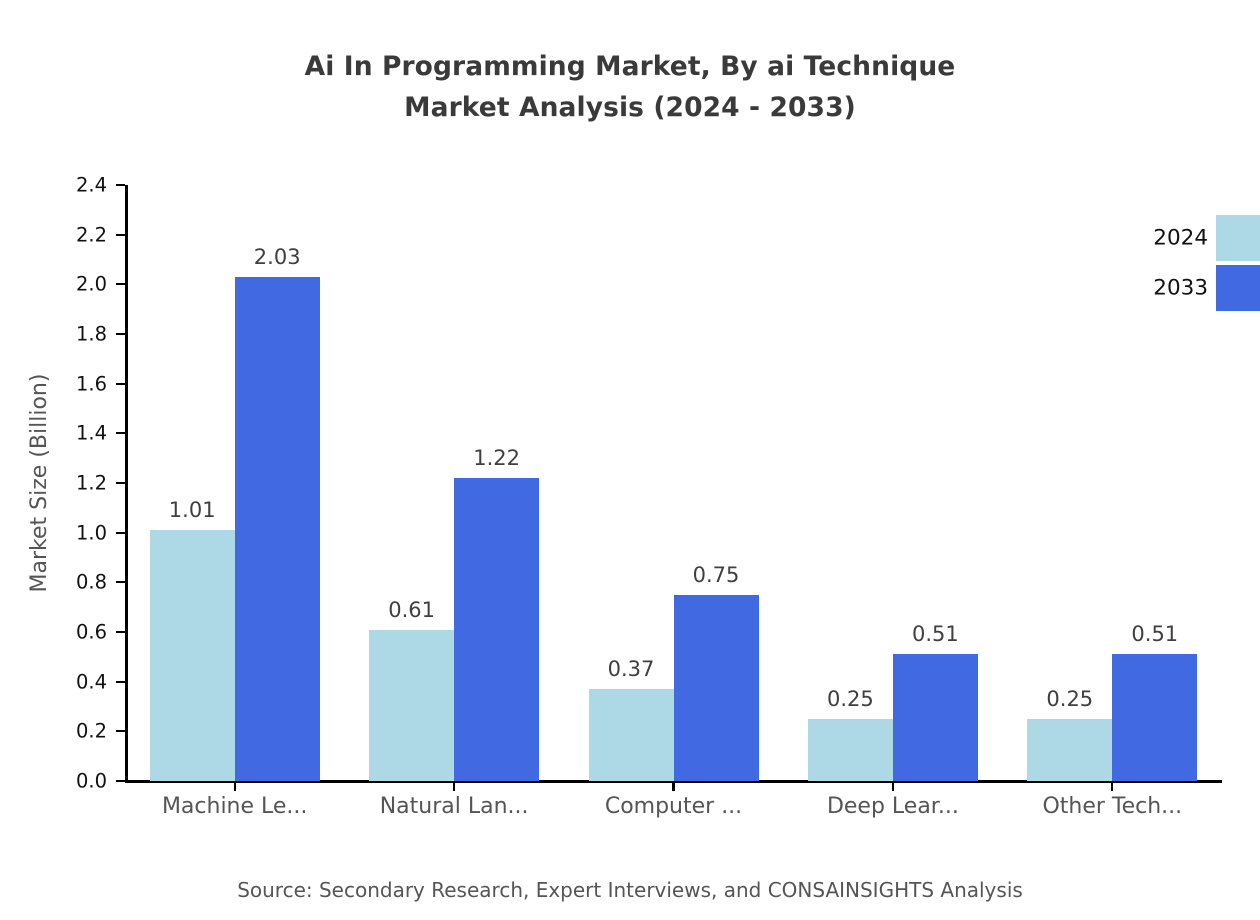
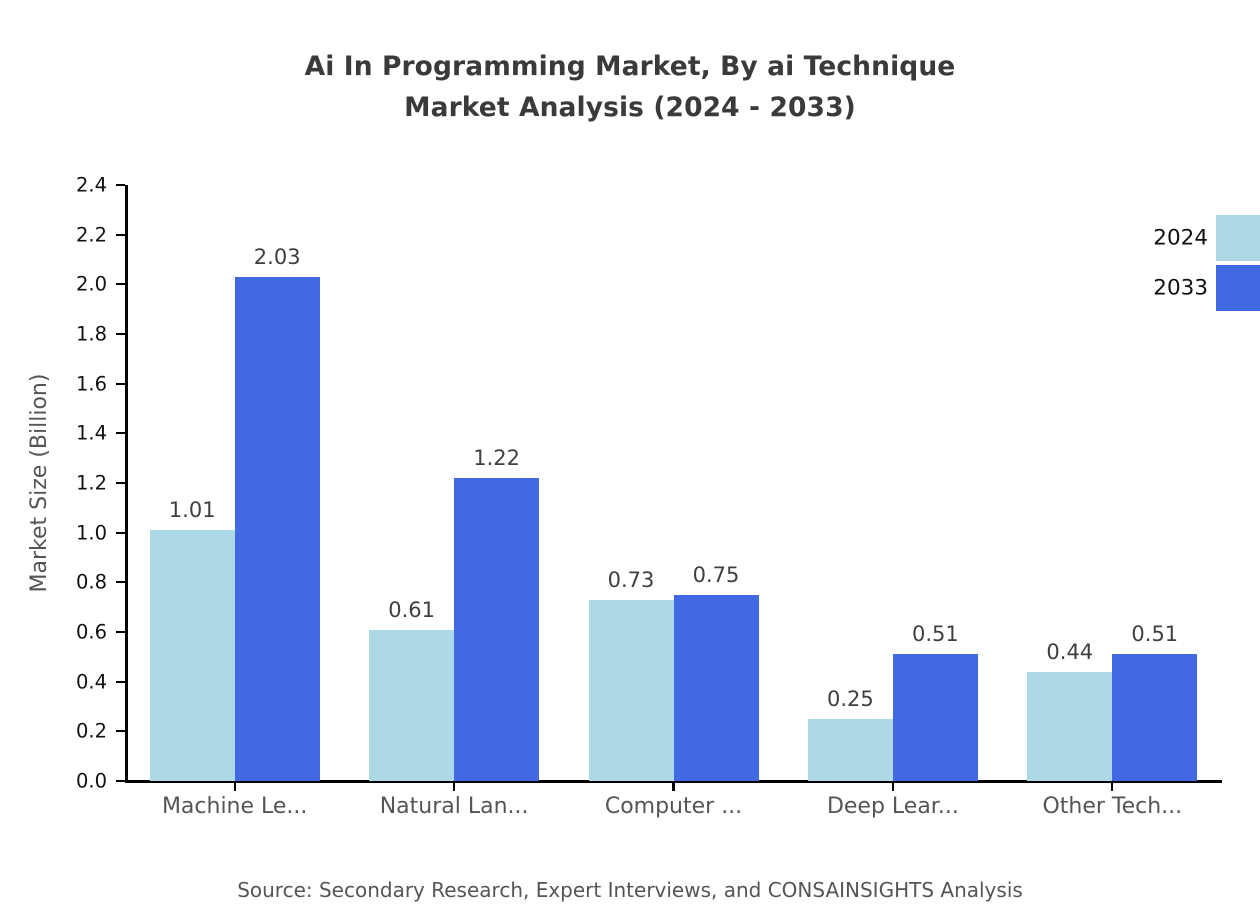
2024/Computer ...: 0.37 -> 0.73
2024/Other Tech...: 0.25 -> 0.44
